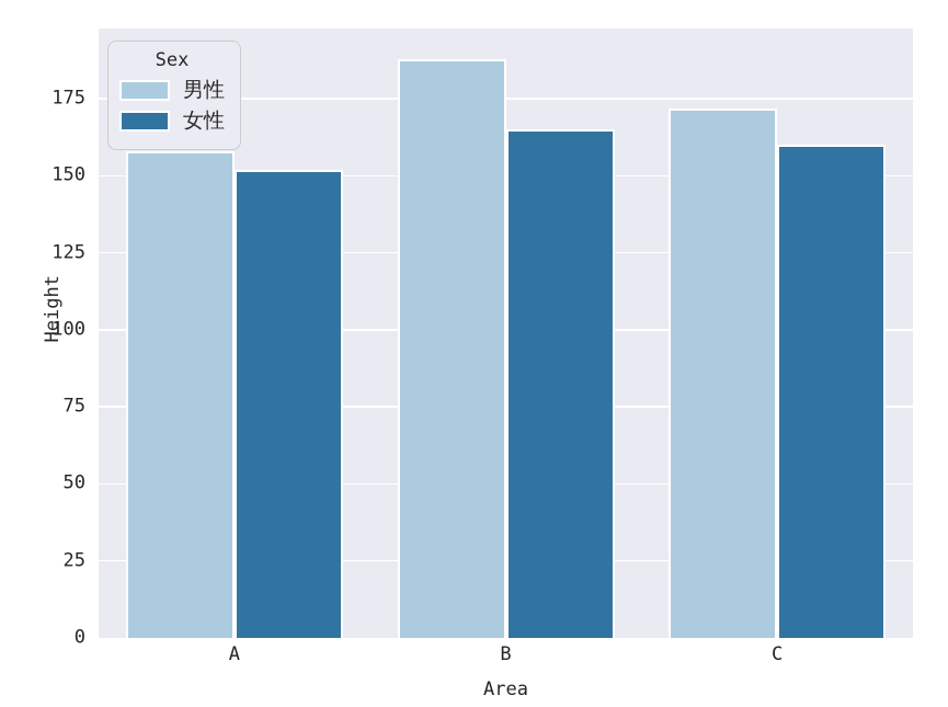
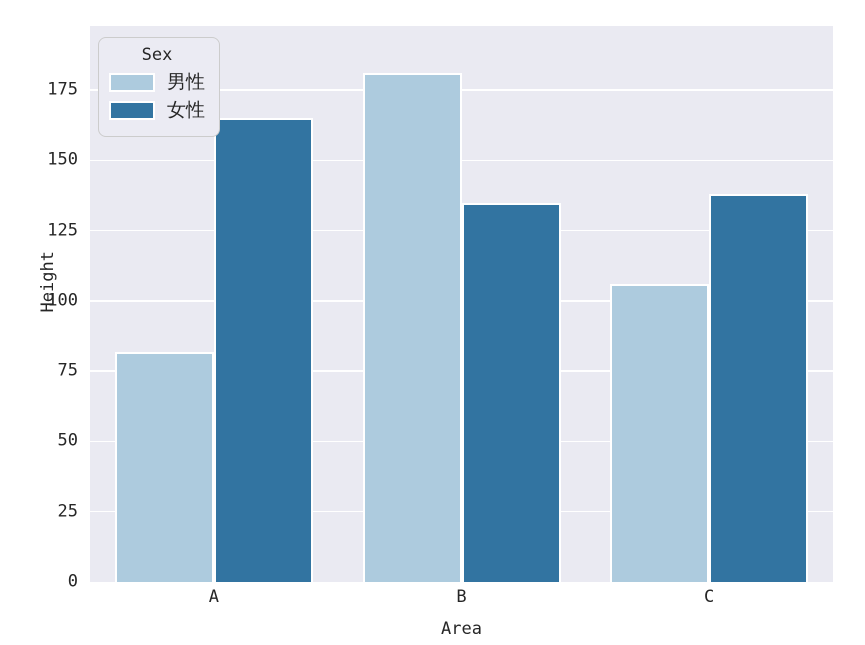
男性/A: 158 -> 82
女性/A: 152 -> 165
男性/B: 188 -> 181
女性/B: 165 -> 135
男性/C: 172 -> 106
女性/C: 160 -> 138
